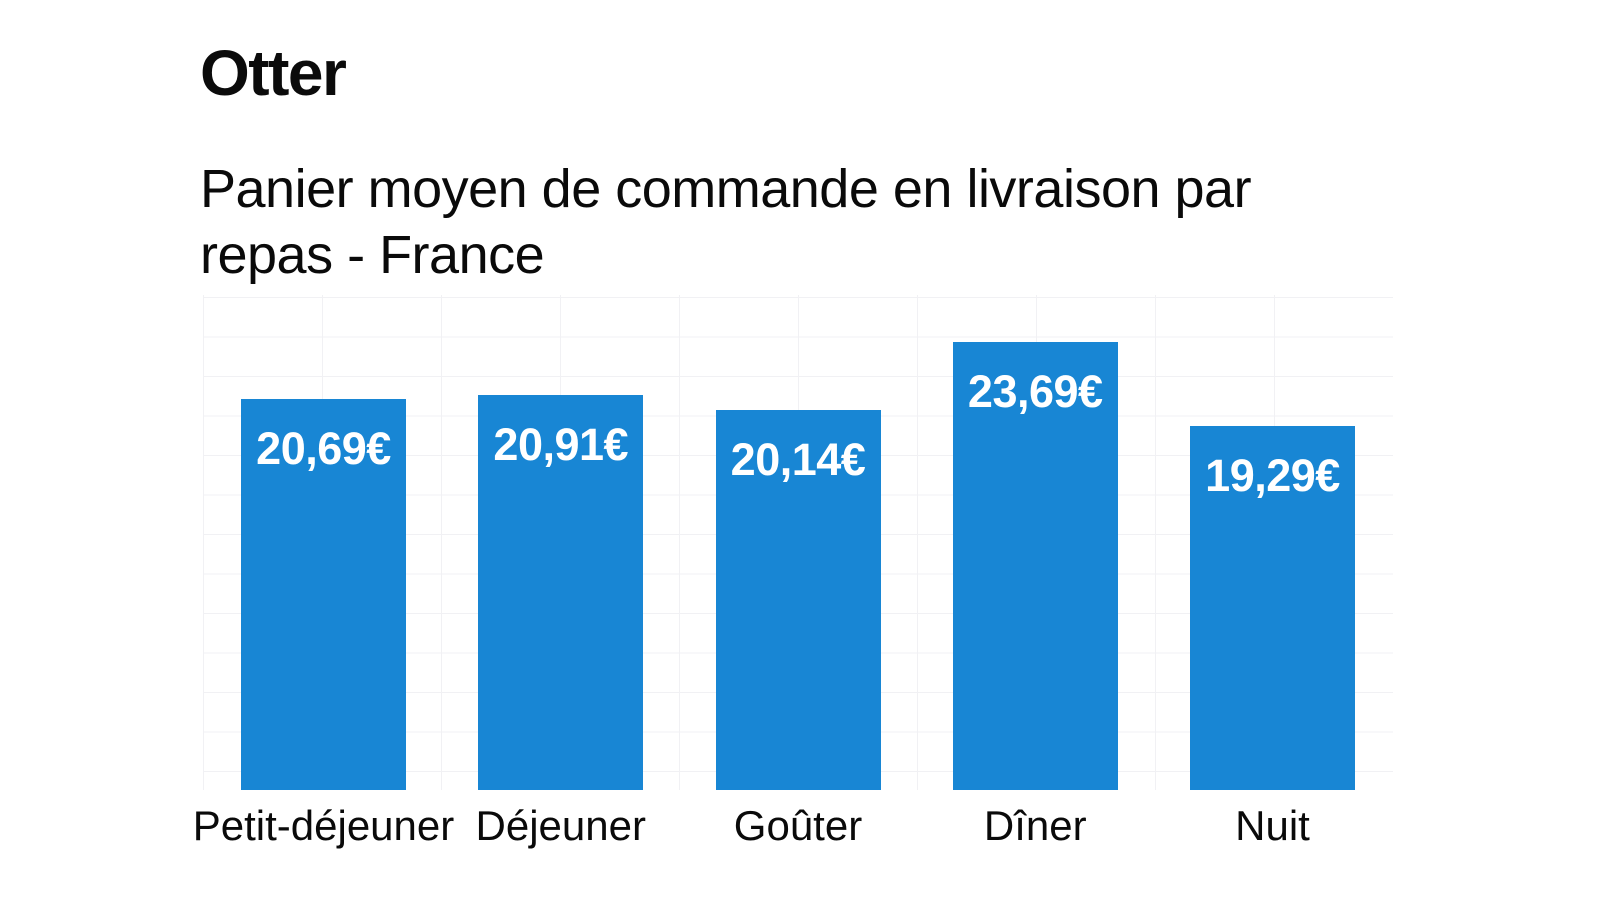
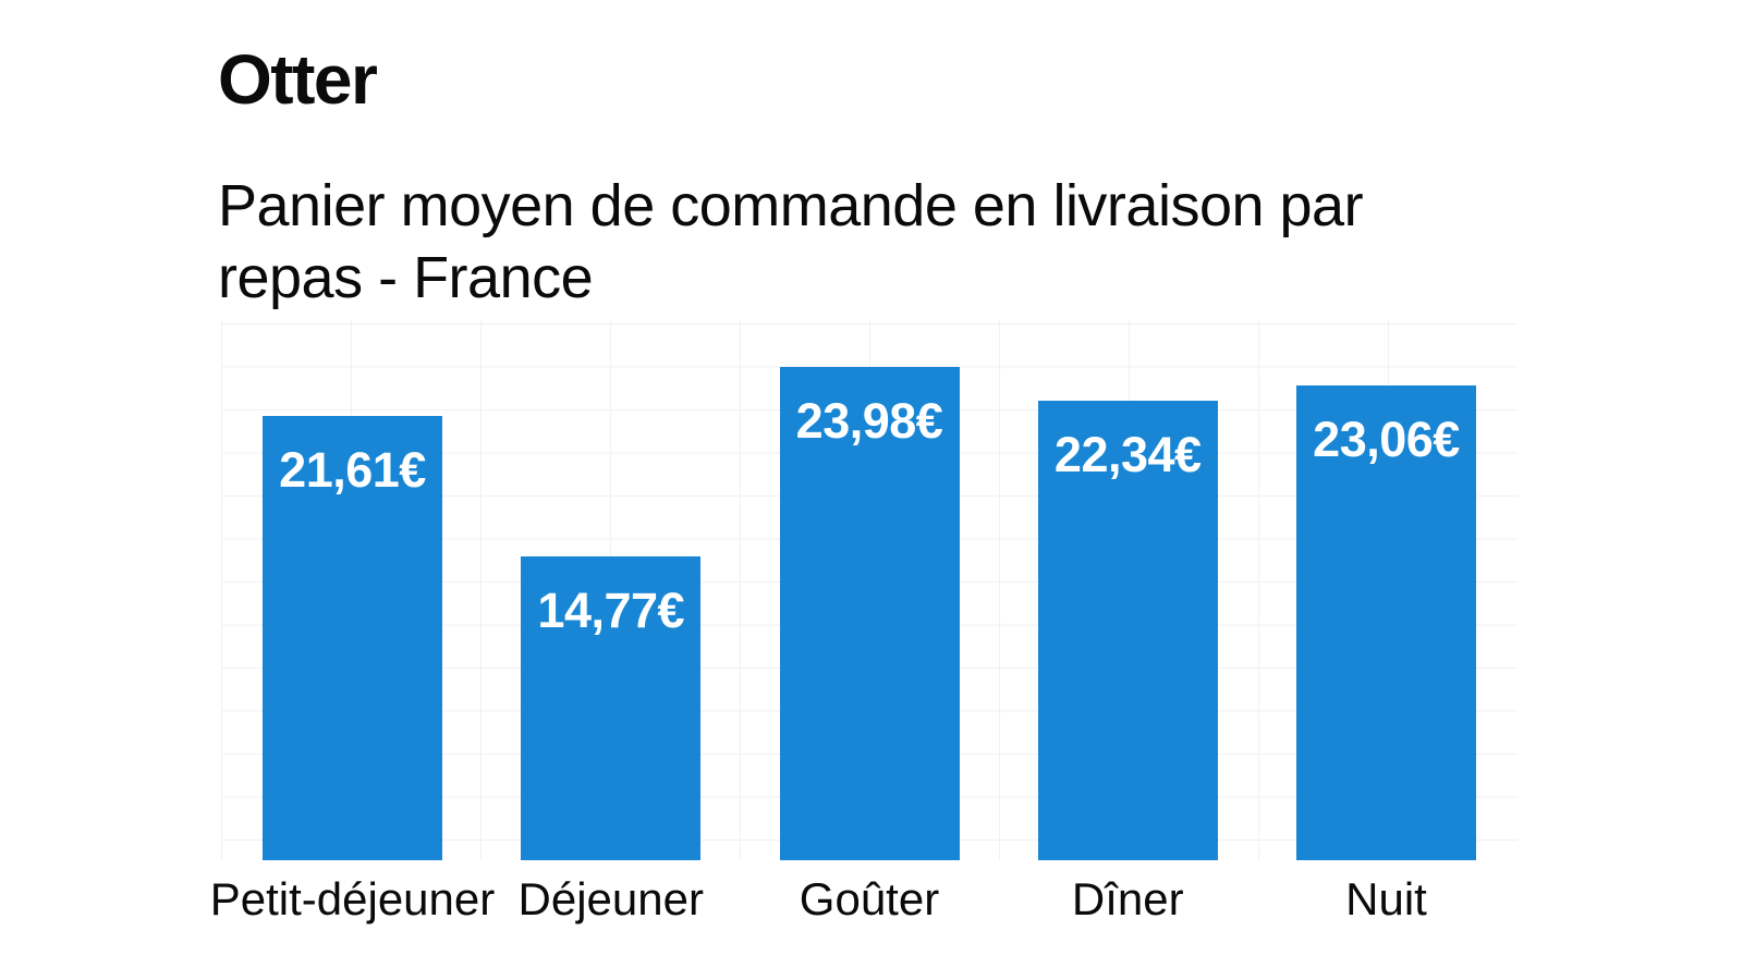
Petit-déjeuner: 20,69 -> 21,61
Déjeuner: 20,91 -> 14,77
Goûter: 20,14 -> 23,98
Dîner: 23,69 -> 22,34
Nuit: 19,29 -> 23,06
